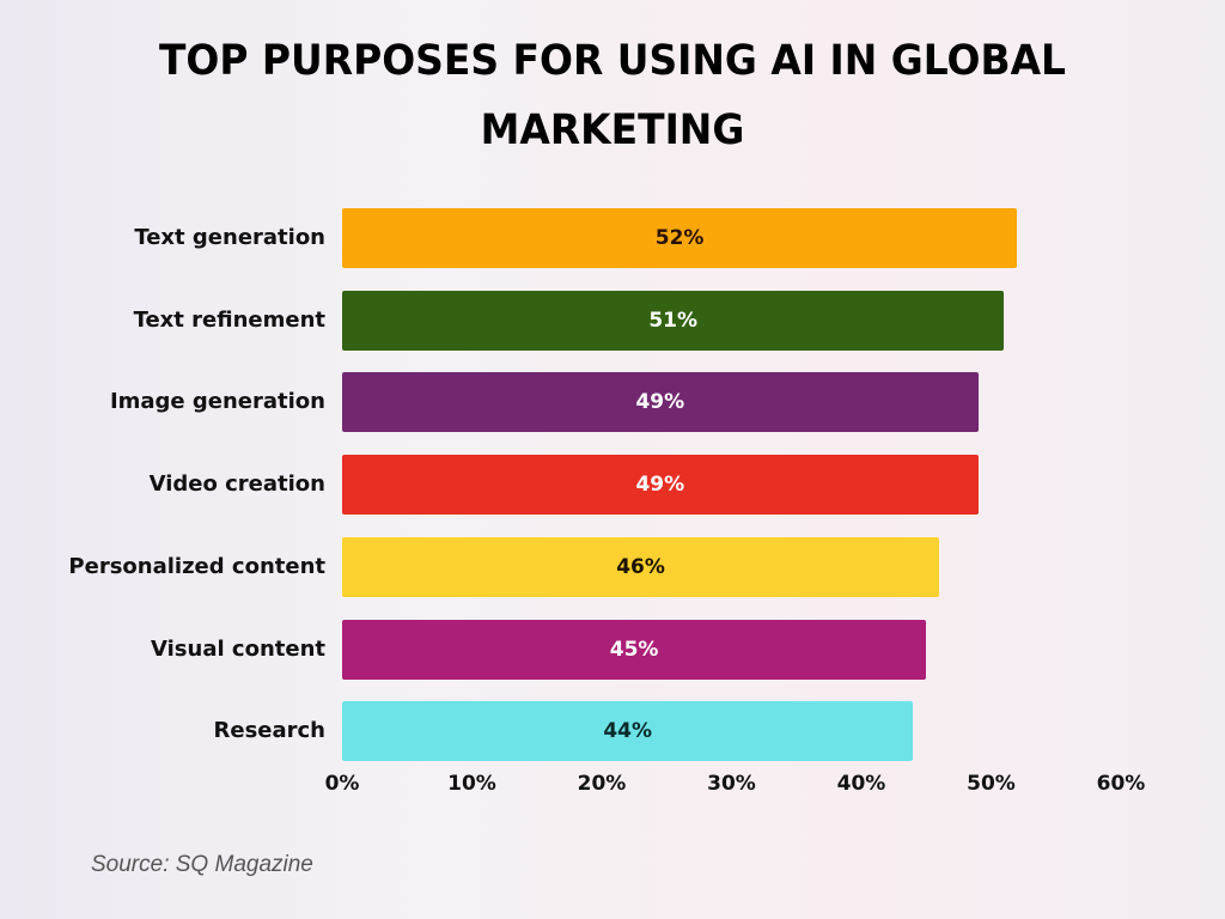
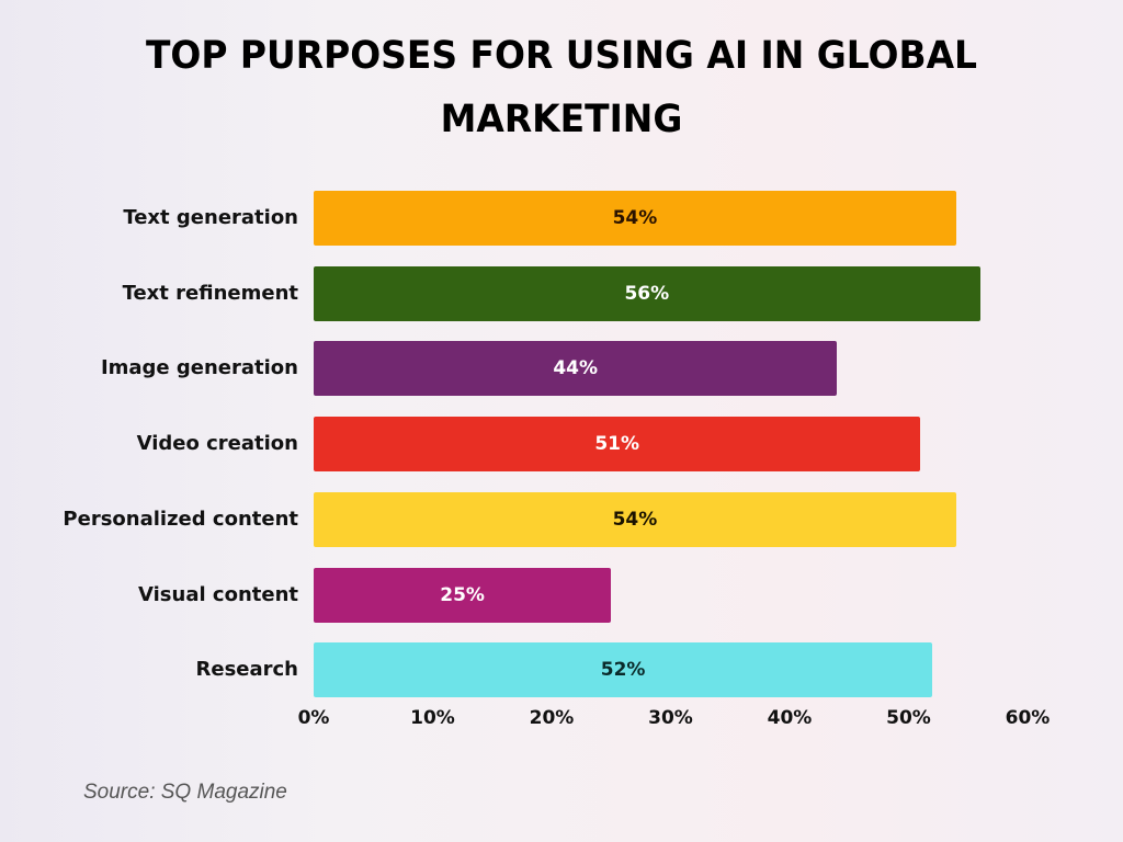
Text generation: 52% -> 54%
Text refinement: 51% -> 56%
Image generation: 49% -> 44%
Video creation: 49% -> 51%
Personalized content: 46% -> 54%
Visual content: 45% -> 25%
Research: 44% -> 52%
